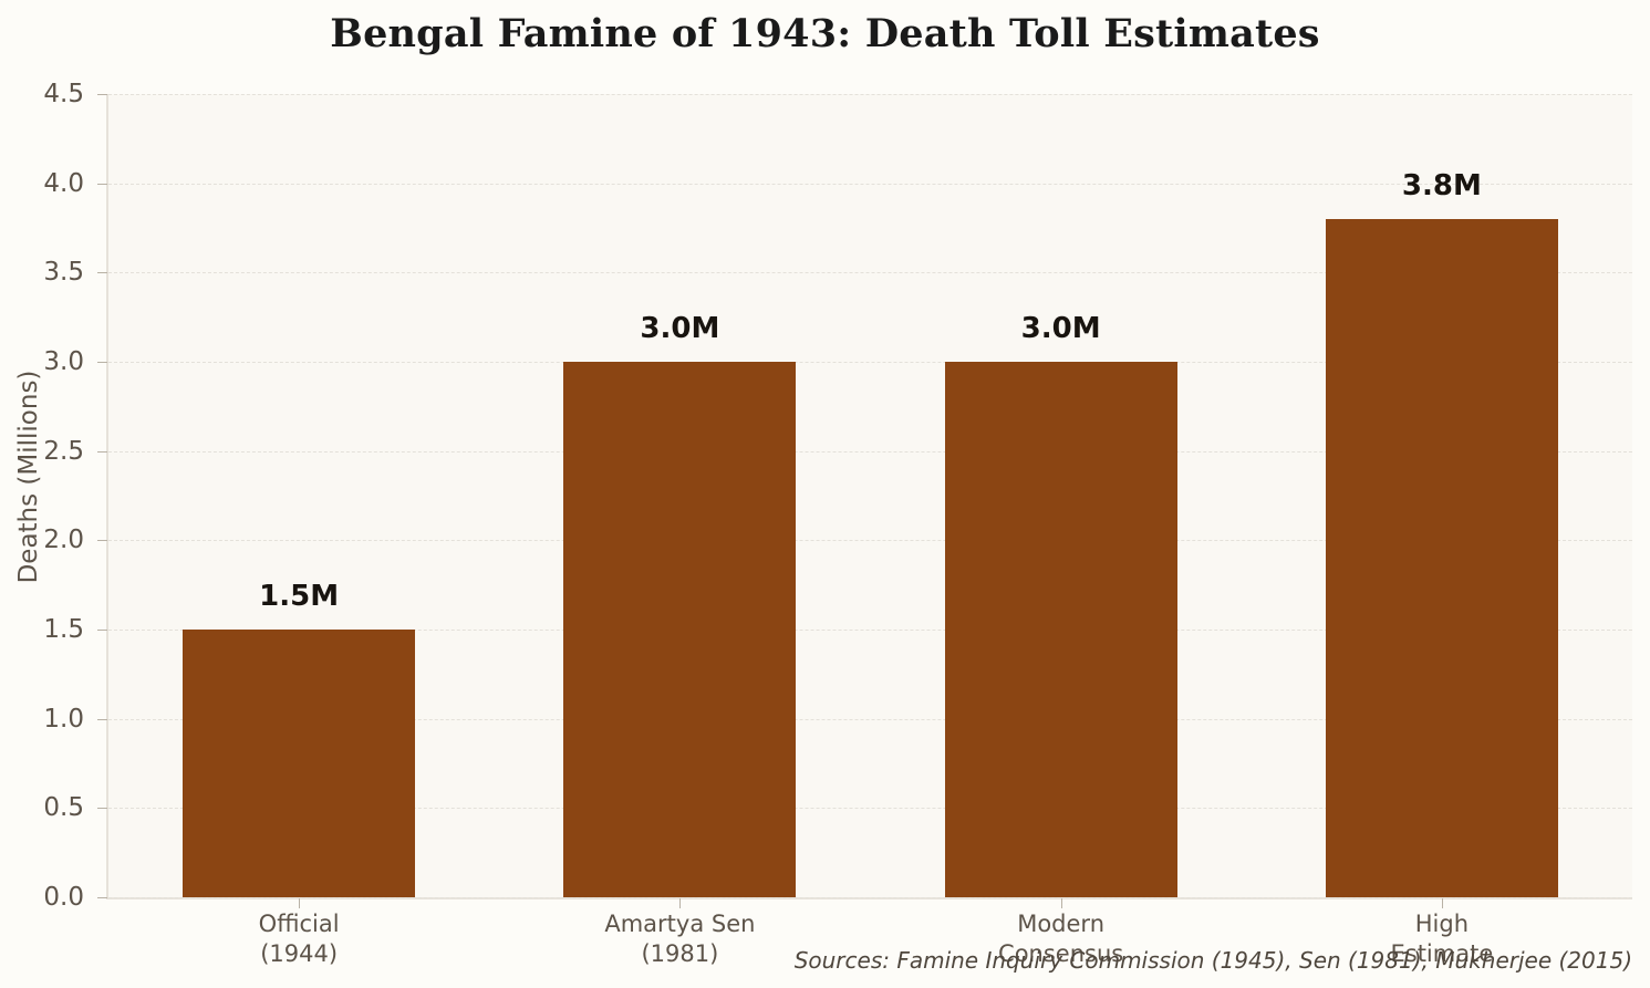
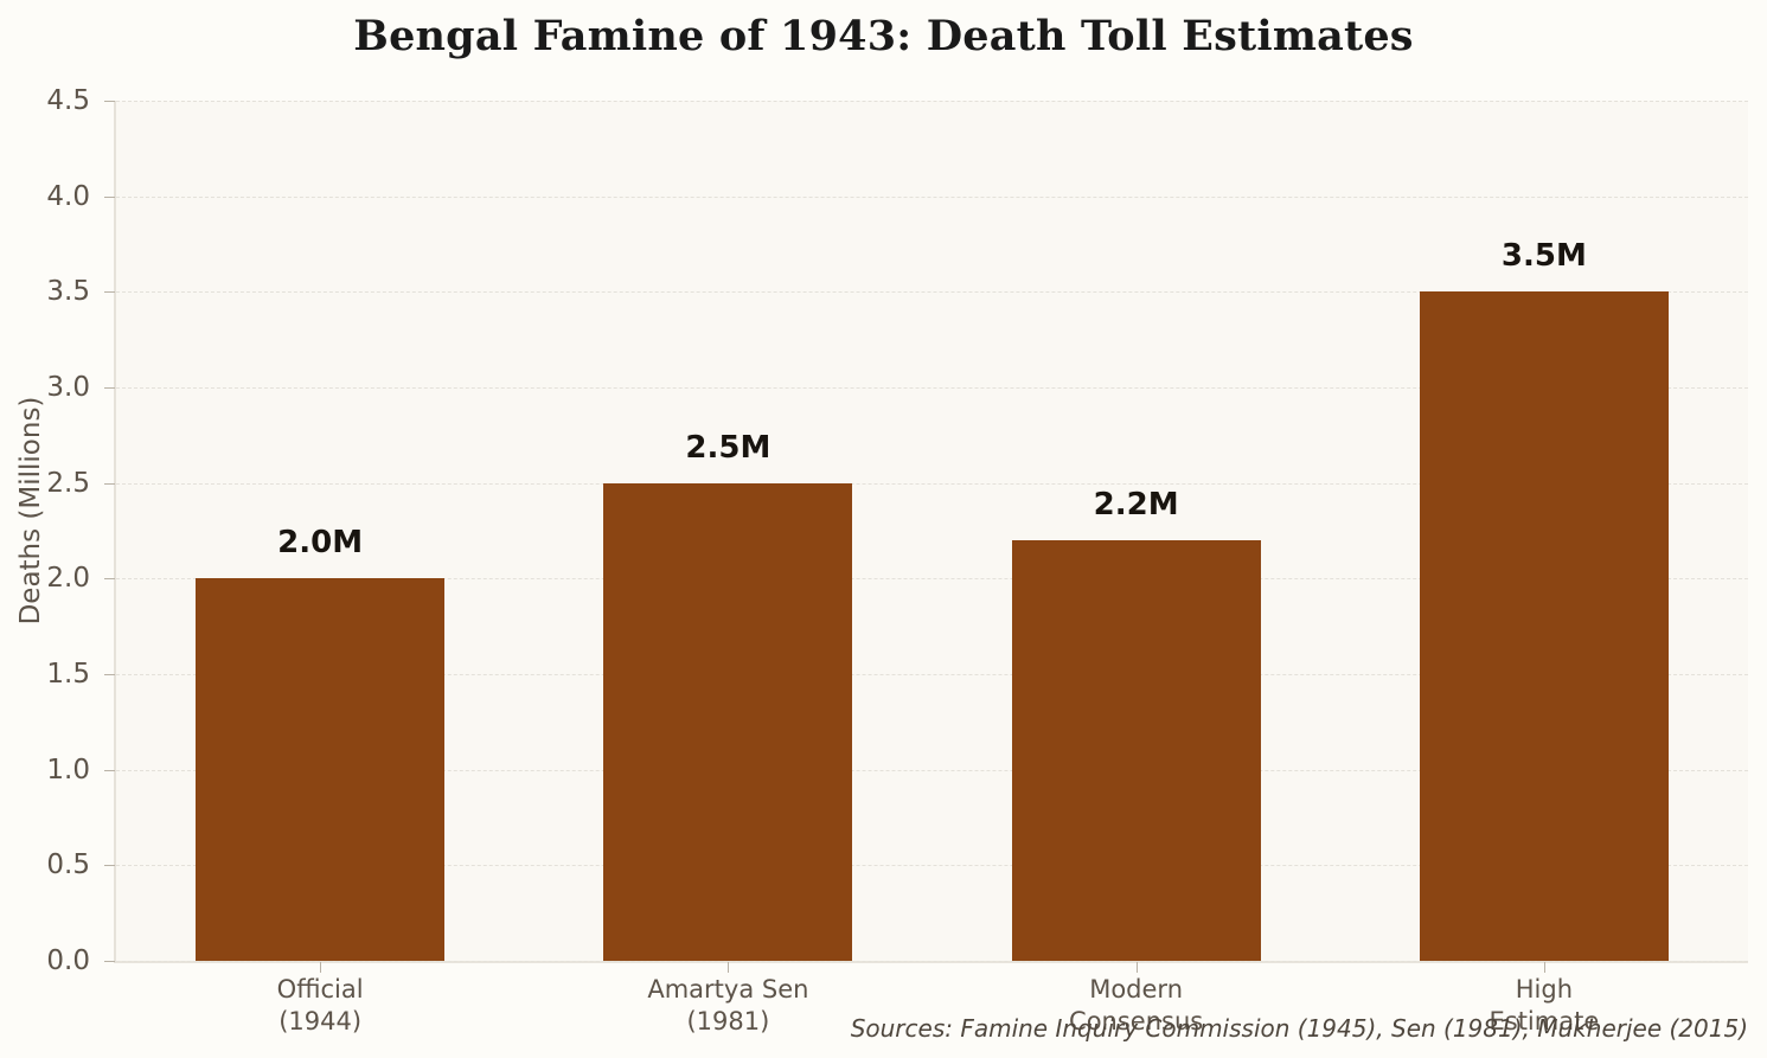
Official (1944): 1.5M -> 2.0M
Amartya Sen (1981): 3.0M -> 2.5M
Modern Consensus: 3.0M -> 2.2M
High Estimate: 3.8M -> 3.5M
